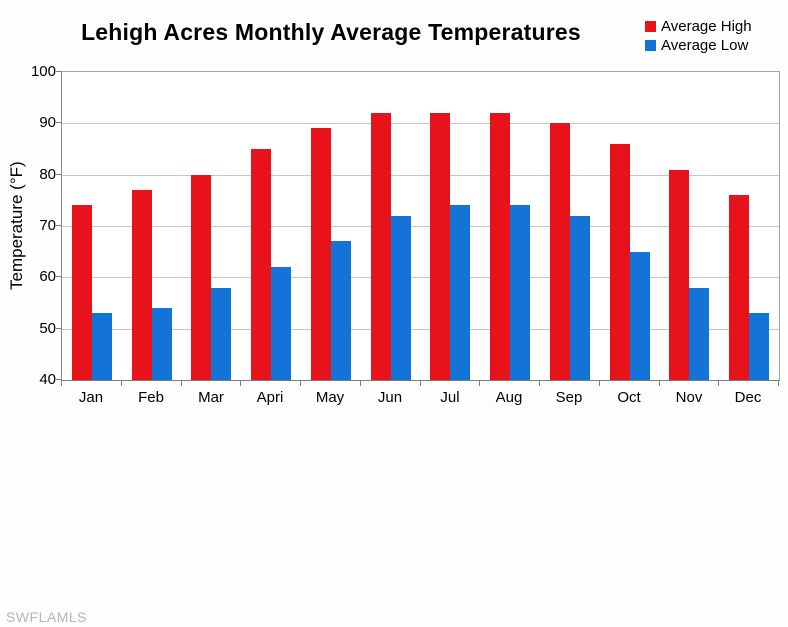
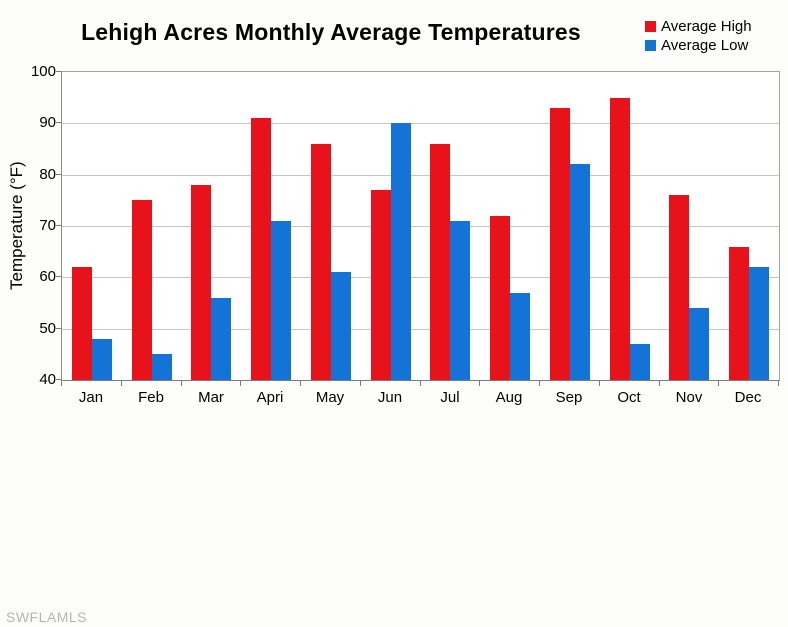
Average High/Jan: 74 -> 62
Average Low/Jan: 53 -> 48
Average High/Feb: 77 -> 75
Average Low/Feb: 54 -> 45
Average High/Mar: 80 -> 78
Average Low/Mar: 58 -> 56
Average High/Apri: 85 -> 91
Average Low/Apri: 62 -> 71
Average High/May: 89 -> 86
Average Low/May: 67 -> 61
Average High/Jun: 92 -> 77
Average Low/Jun: 72 -> 90
Average High/Jul: 92 -> 86
Average Low/Jul: 74 -> 71
Average High/Aug: 92 -> 72
Average Low/Aug: 74 -> 57
Average High/Sep: 90 -> 93
Average Low/Sep: 72 -> 82
Average High/Oct: 86 -> 95
Average Low/Oct: 65 -> 47
Average High/Nov: 81 -> 76
Average Low/Nov: 58 -> 54
Average High/Dec: 76 -> 66
Average Low/Dec: 53 -> 62
